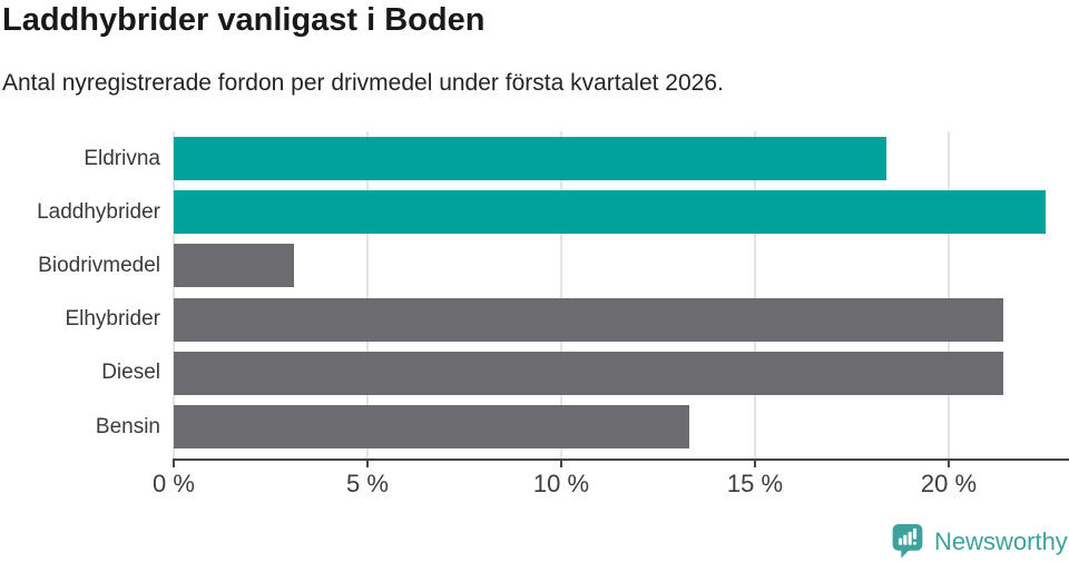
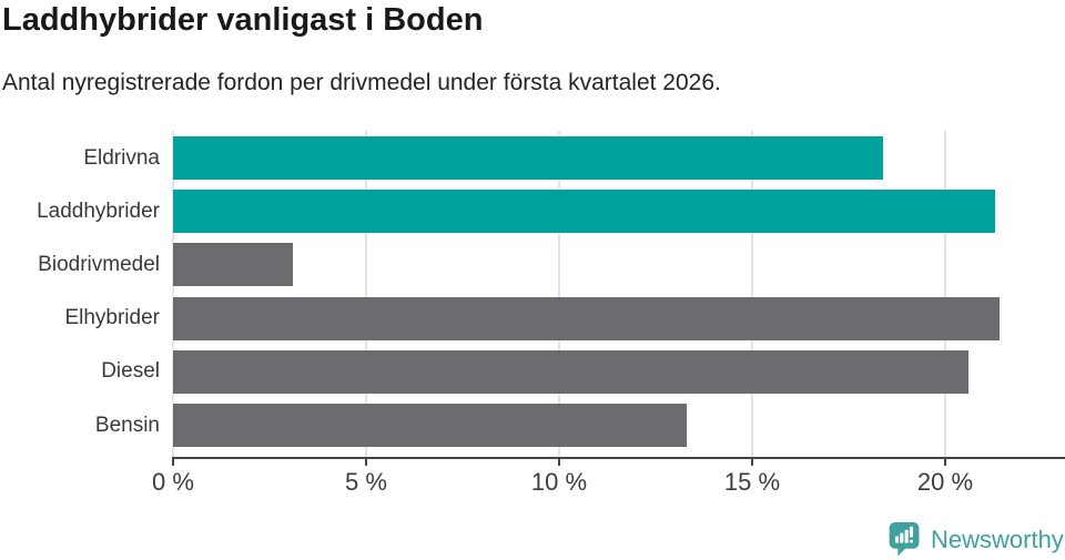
Laddhybrider: 22.5% -> 21.3%
Diesel: 21.4% -> 20.6%
